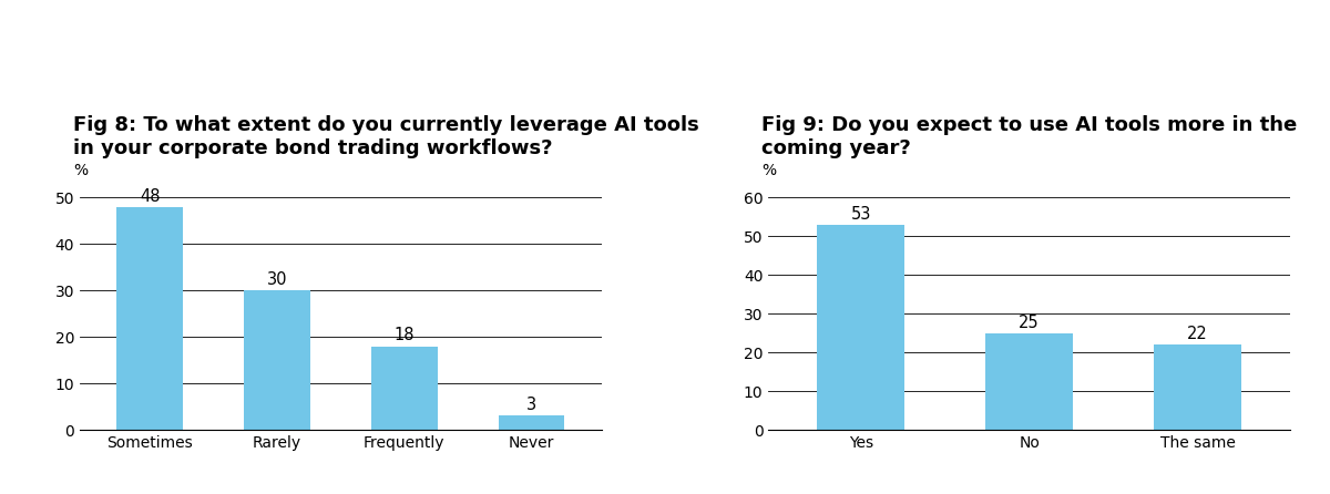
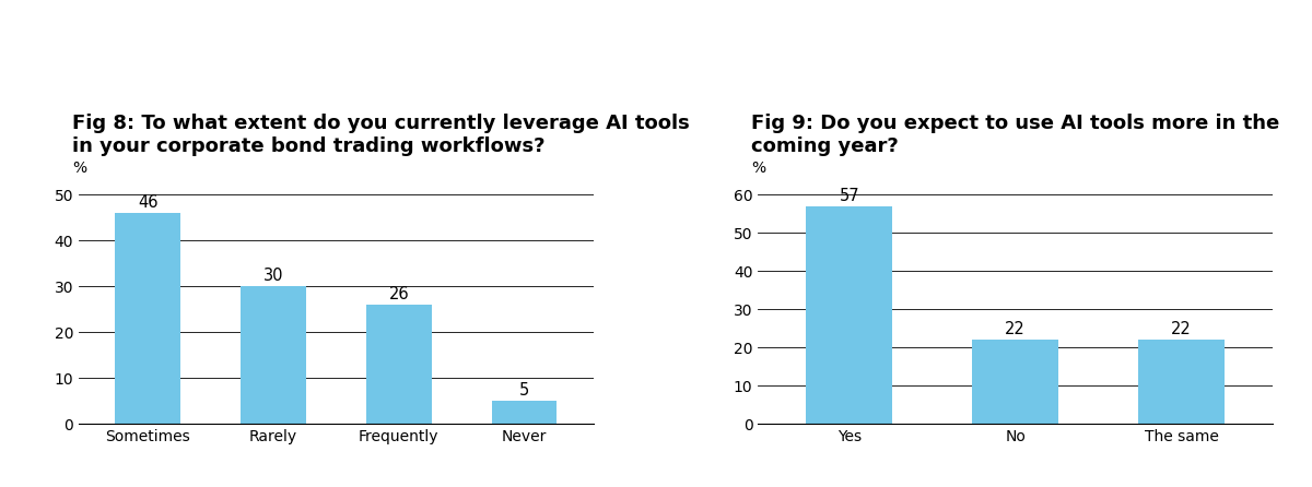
Sometimes: 48 -> 46
Frequently: 18 -> 26
Never: 3 -> 5
Yes: 53 -> 57
No: 25 -> 22
